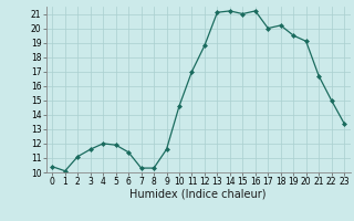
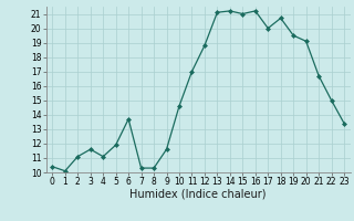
4: 12.0 -> 11.1
6: 11.4 -> 13.7
18: 20.2 -> 20.7
